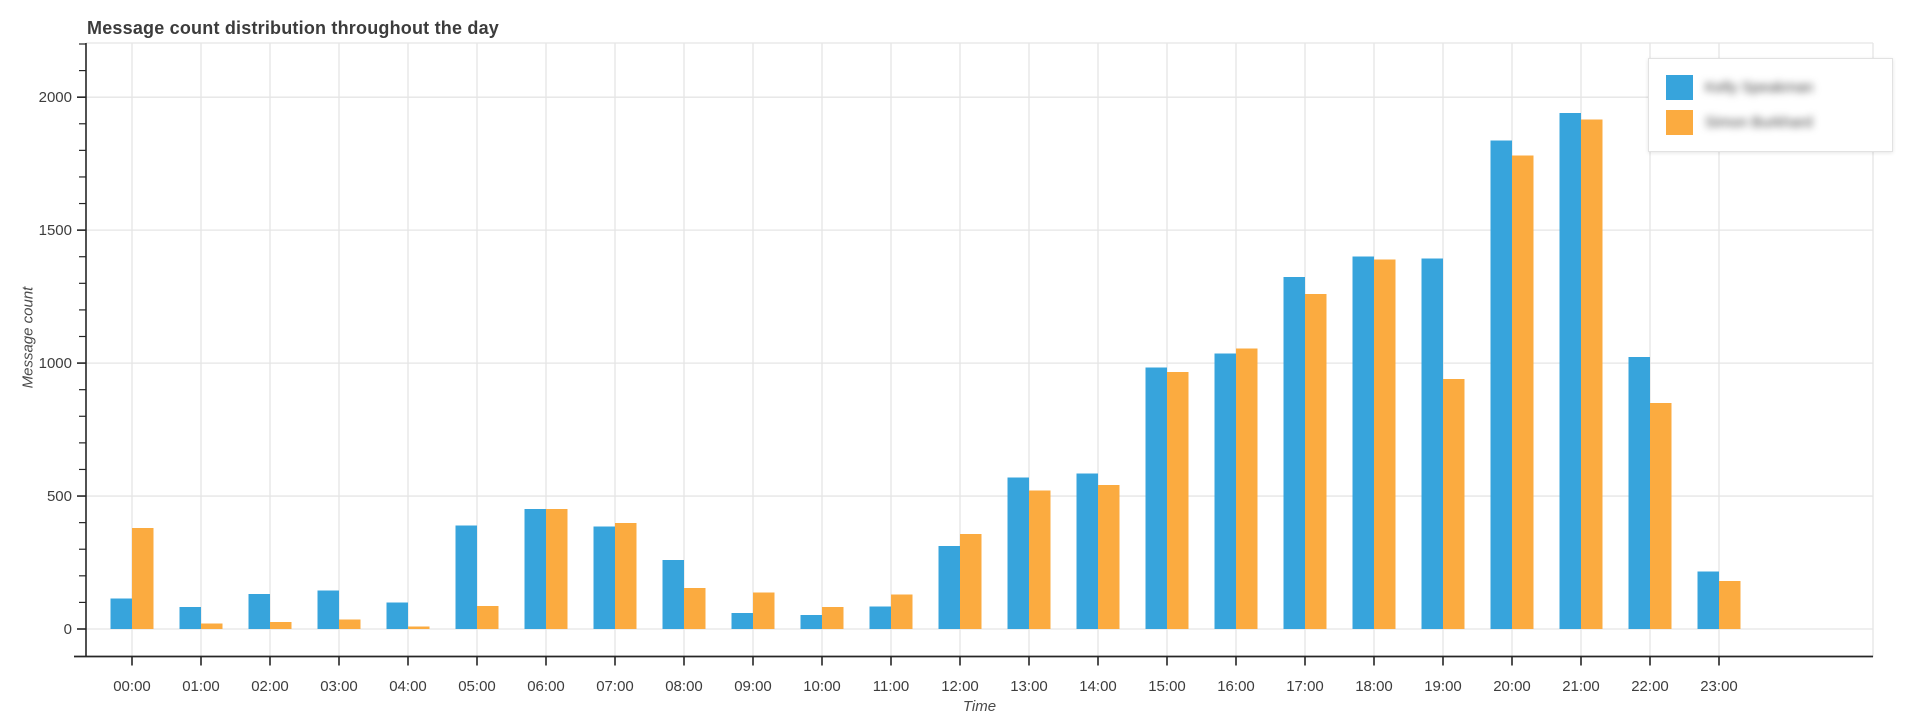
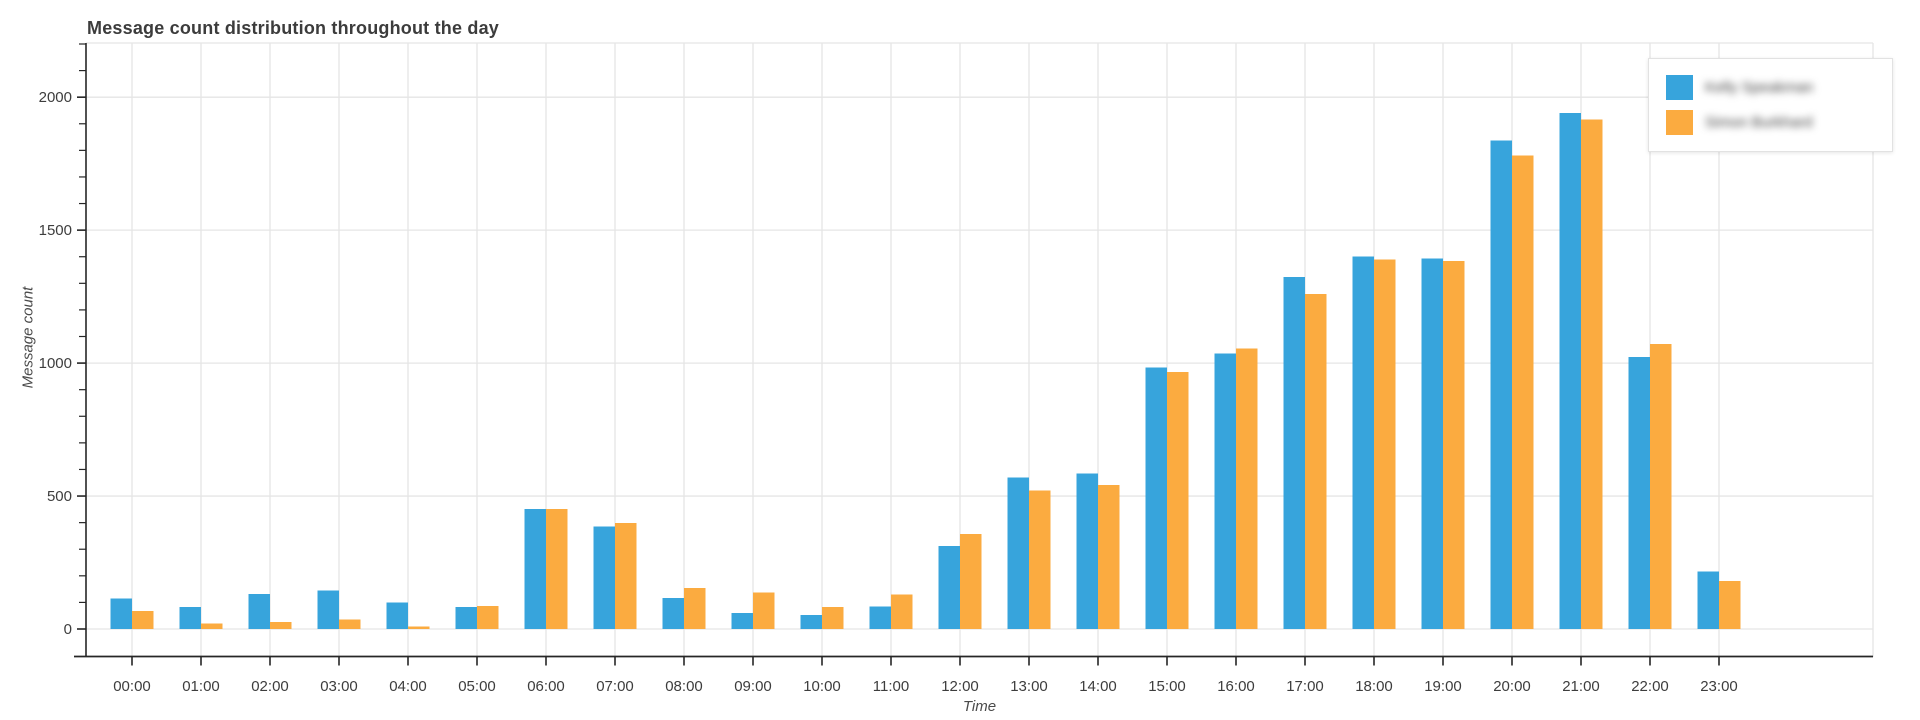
Simon Burkhard/00:00: 380 -> 70
Kelly Speakman/05:00: 390 -> 80
Kelly Speakman/08:00: 260 -> 120
Simon Burkhard/19:00: 940 -> 1380
Simon Burkhard/22:00: 850 -> 1070
